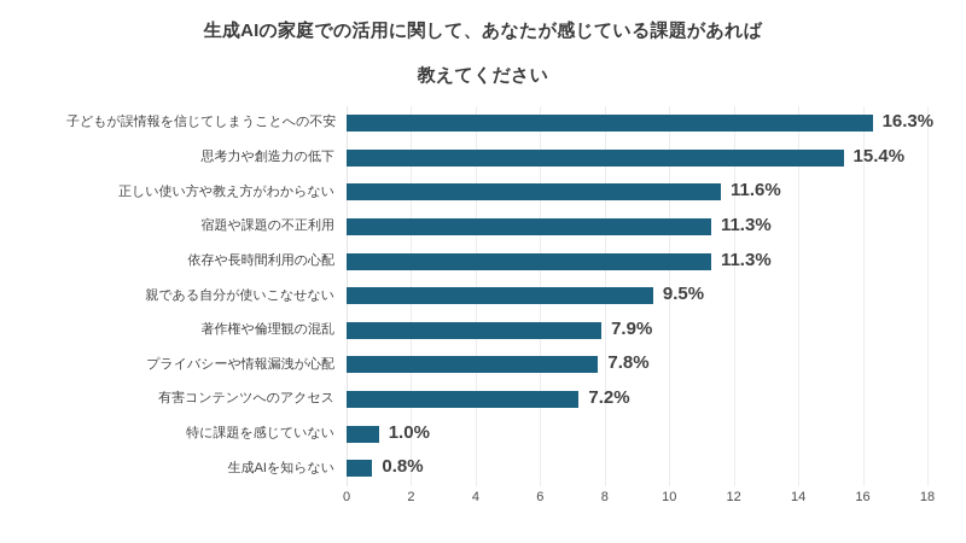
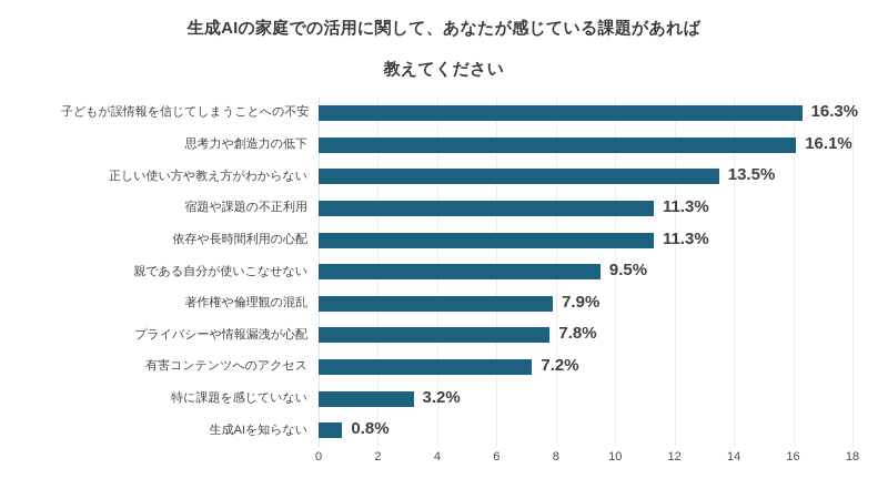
思考力や創造力の低下: 15.4% -> 16.1%
正しい使い方や教え方がわからない: 11.6% -> 13.5%
特に課題を感じていない: 1.0% -> 3.2%
